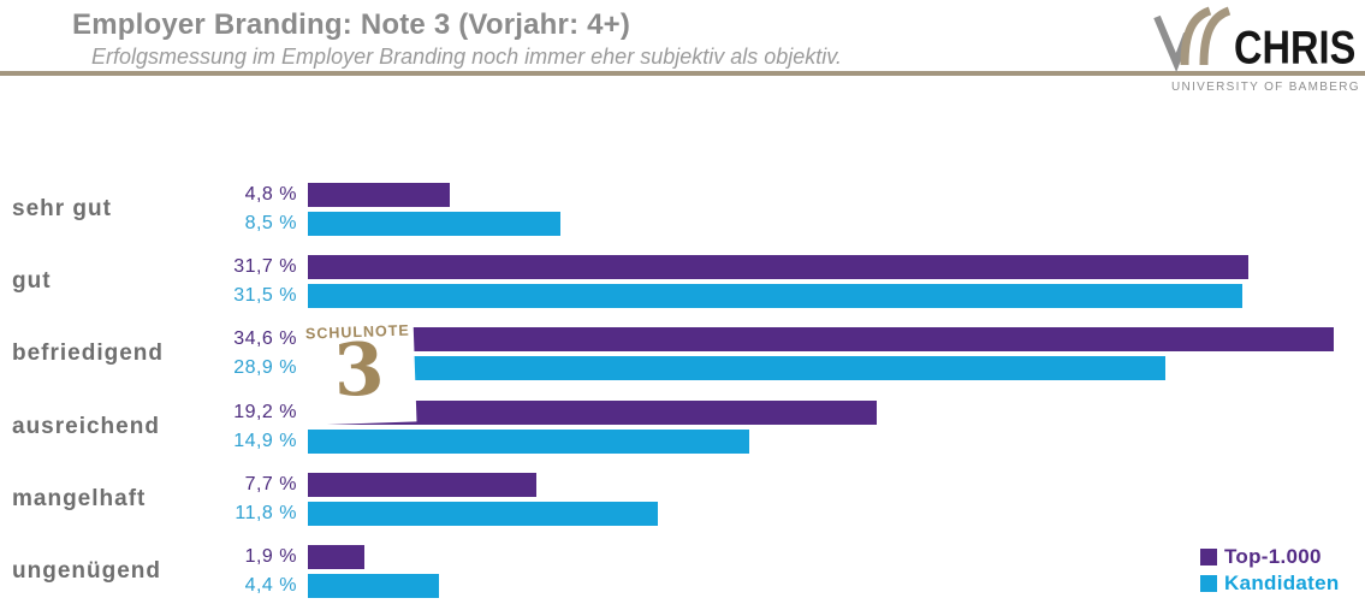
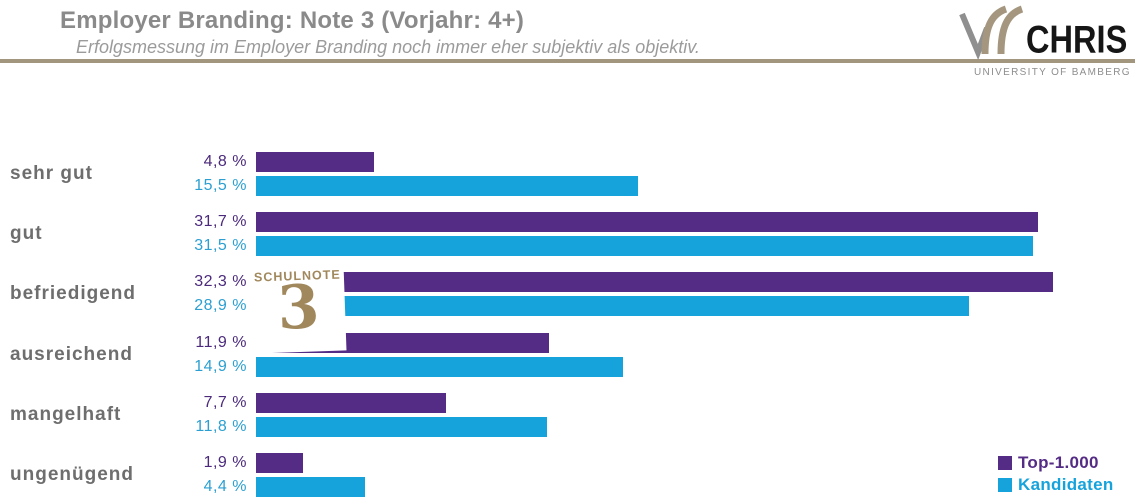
Kandidaten/sehr gut: 8,5 -> 15,5
Top-1.000/befriedigend: 34,6 -> 32,3
Top-1.000/ausreichend: 19,2 -> 11,9
